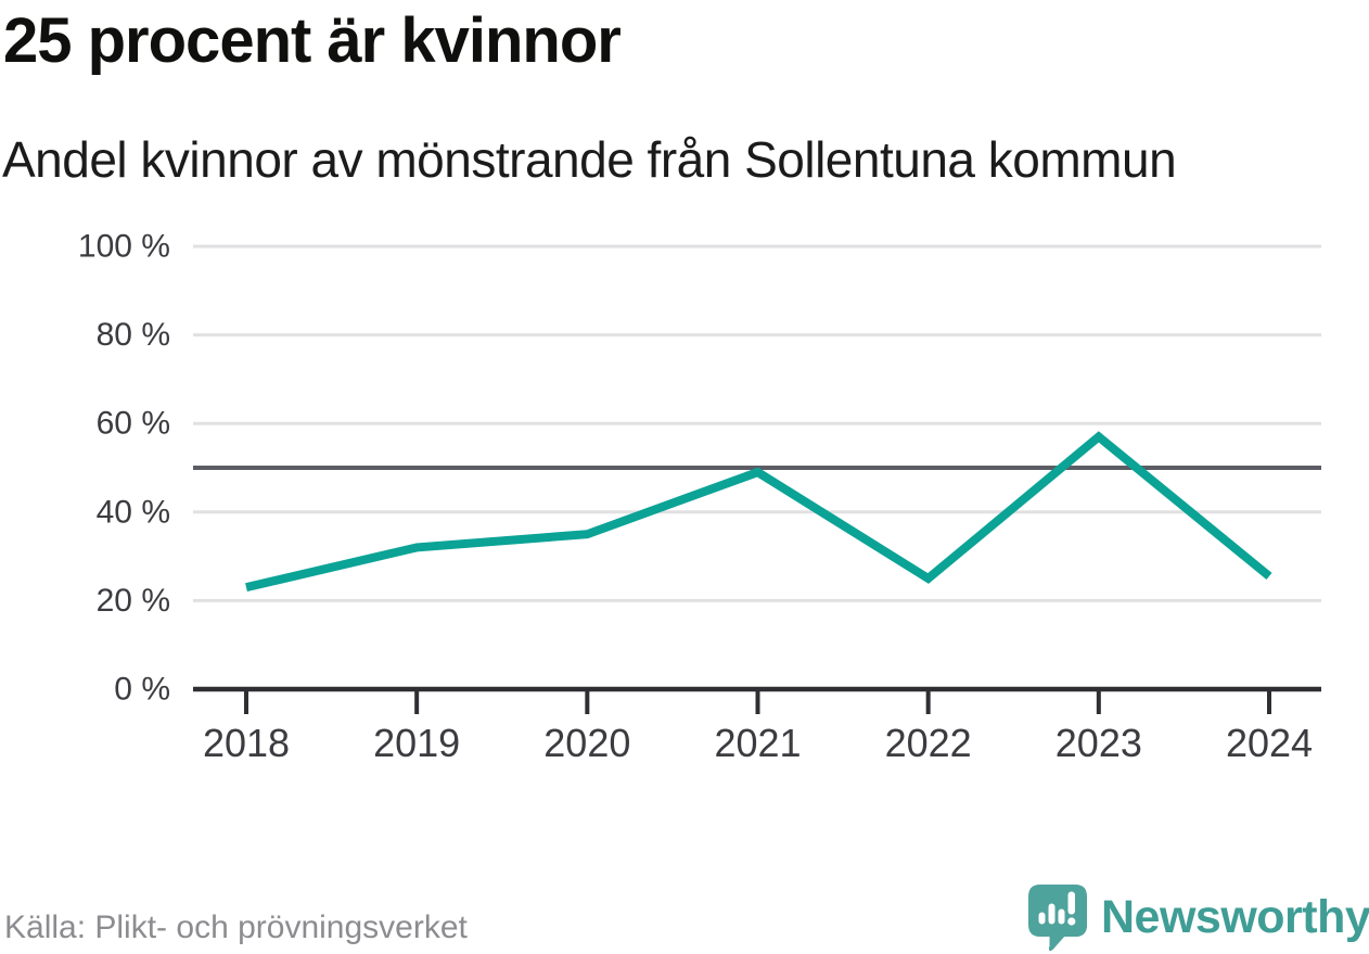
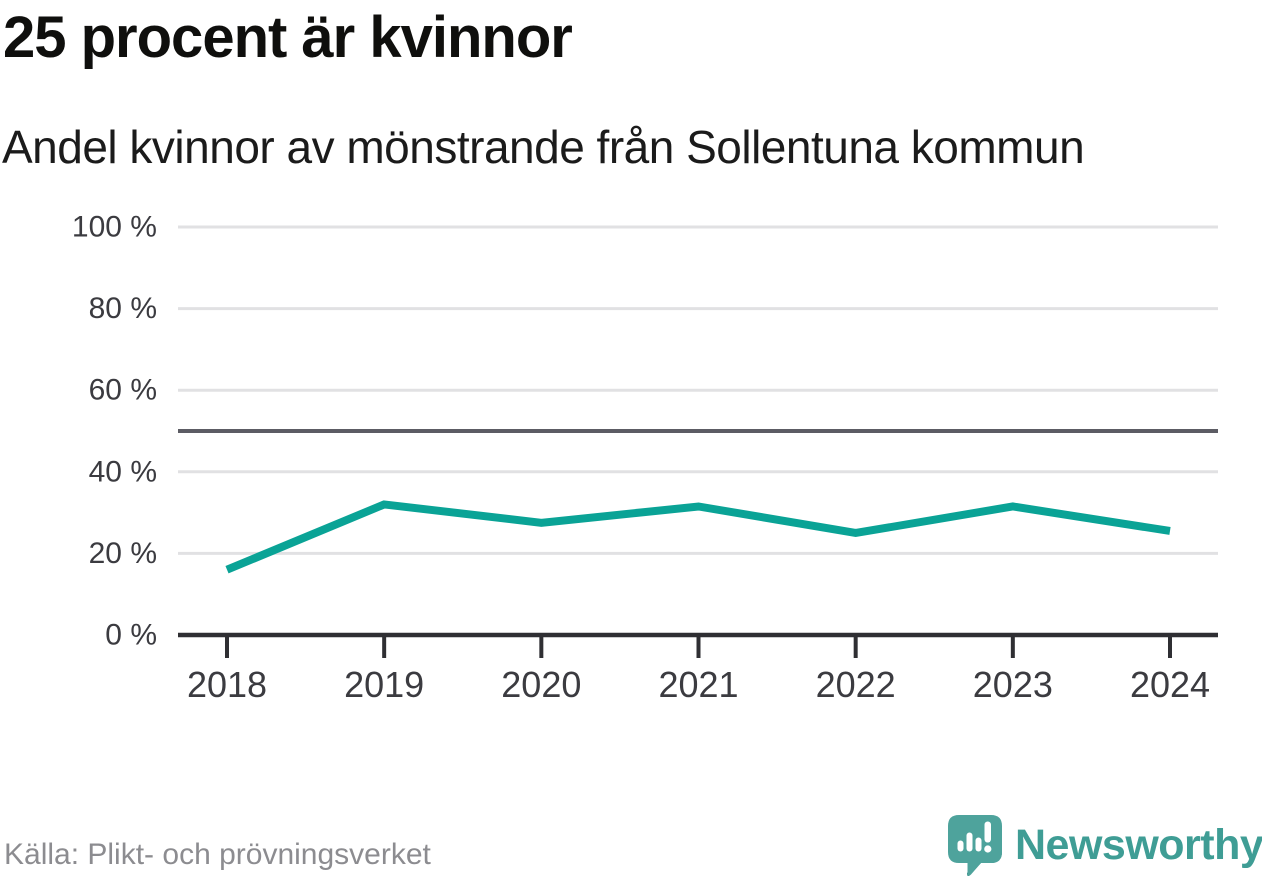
2018: 23% -> 16%
2020: 35% -> 28%
2021: 49% -> 32%
2023: 57% -> 32%
